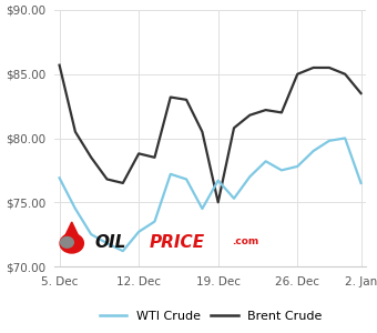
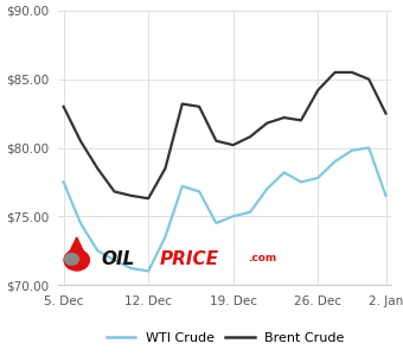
WTI Crude/5. Dec: $76.9 -> $77.5
Brent Crude/5. Dec: $85.7 -> $83.0
WTI Crude/12. Dec: $72.7 -> $71.0
Brent Crude/12. Dec: $78.8 -> $76.3
WTI Crude/19. Dec: $76.7 -> $75.0
Brent Crude/19. Dec: $75.0 -> $80.2
Brent Crude/26. Dec: $85.0 -> $84.2
Brent Crude/2. Jan: $83.5 -> $82.5
